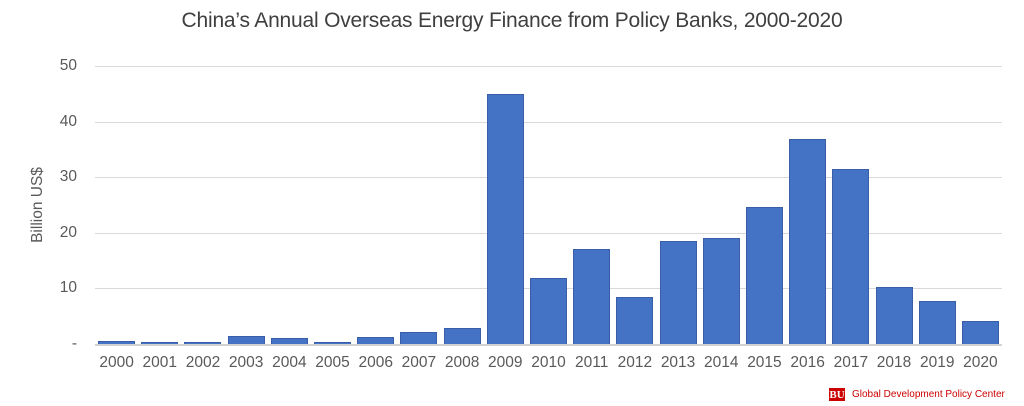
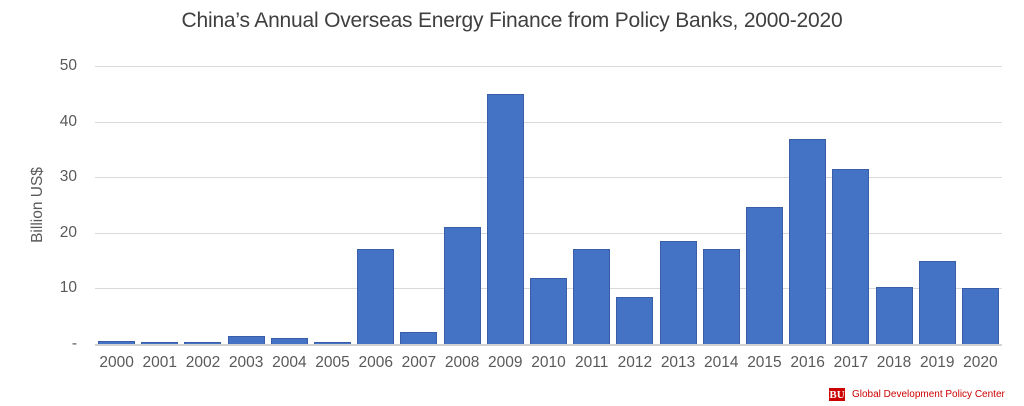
2006: 1 -> 17
2008: 3 -> 21
2014: 19 -> 17
2019: 8 -> 15
2020: 4 -> 10
